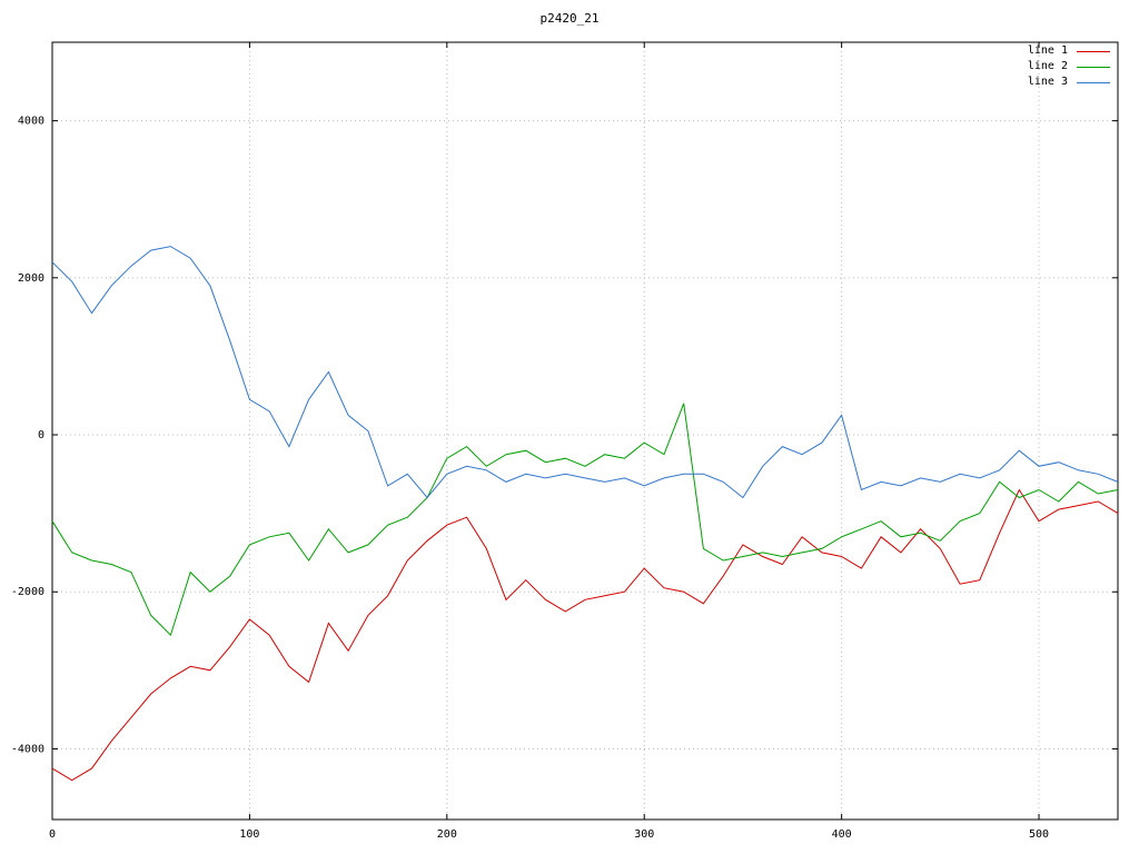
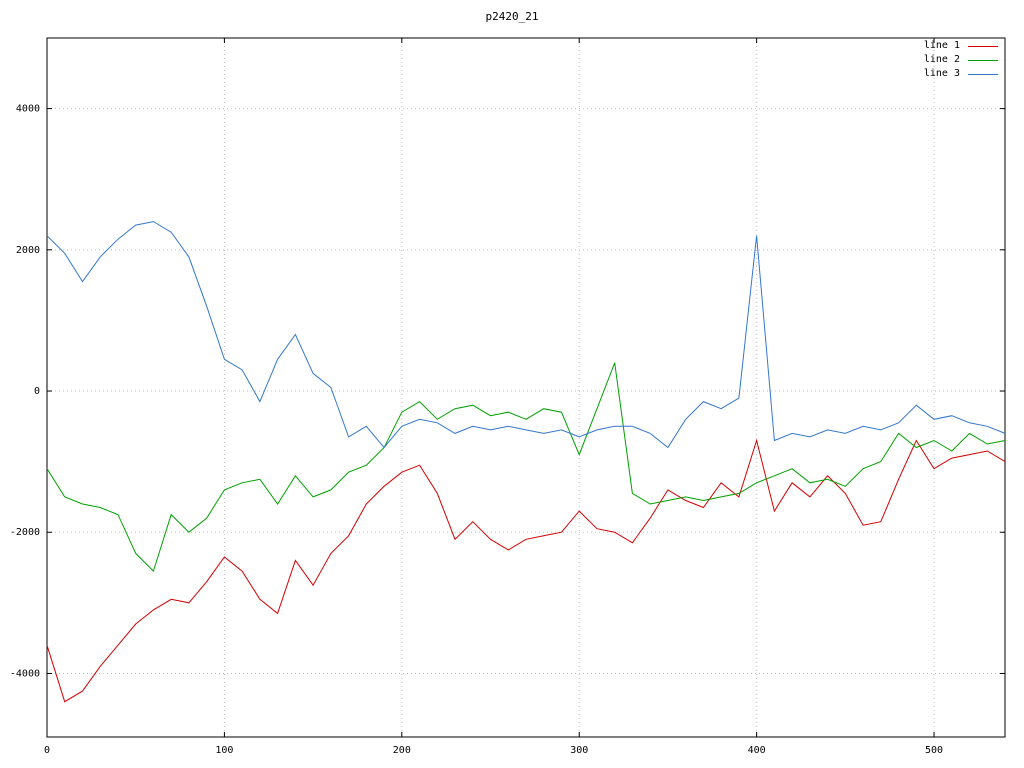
line 1/0: -4200 -> -3600
line 2/300: -100 -> -900
line 1/400: -1600 -> -700
line 3/400: 200 -> 2200
